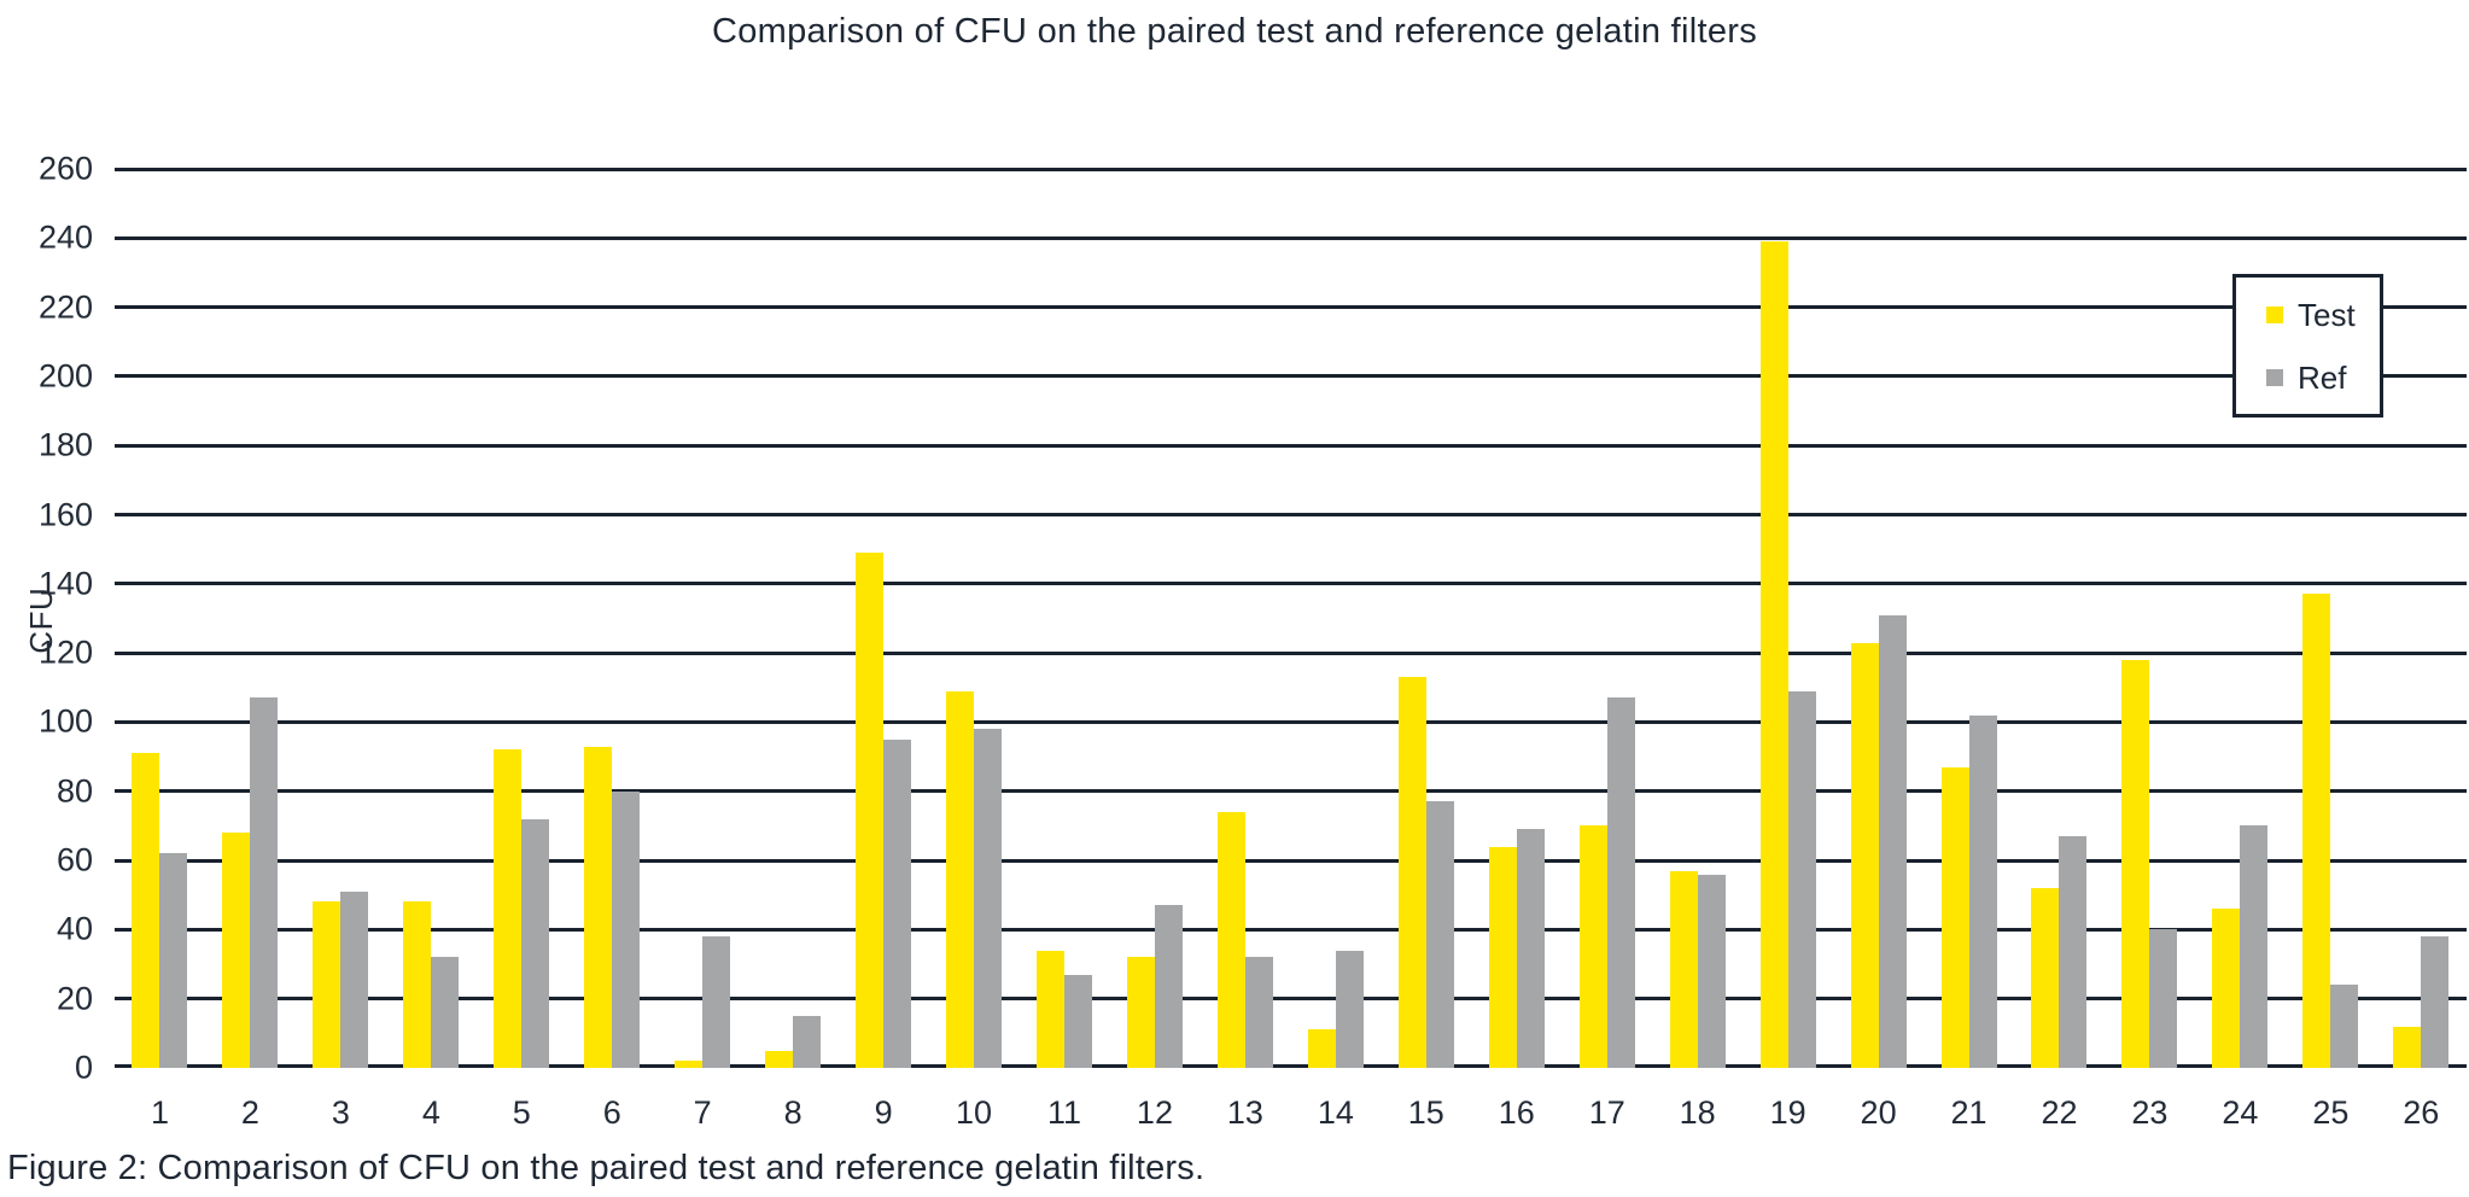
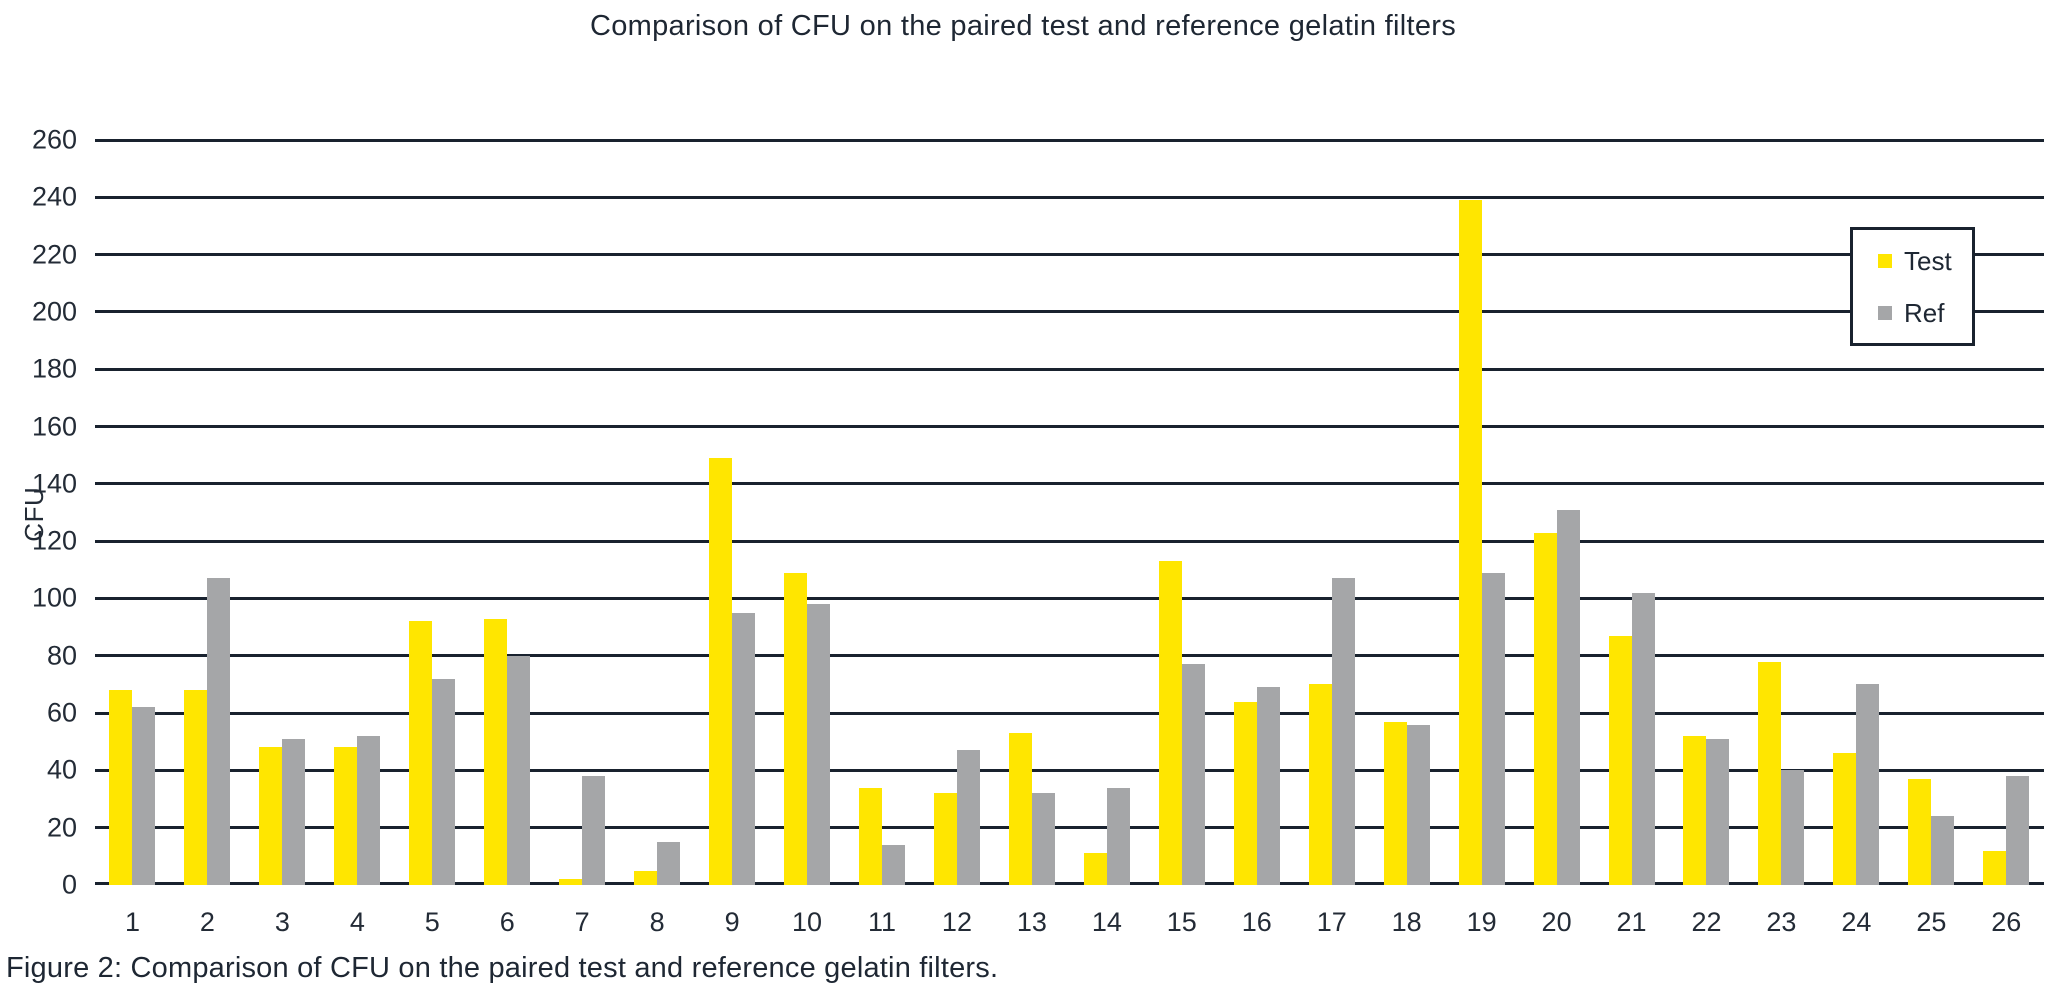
Test/1: 91 -> 68
Ref/4: 32 -> 52
Ref/11: 27 -> 14
Test/13: 74 -> 53
Ref/22: 67 -> 51
Test/23: 118 -> 78
Test/25: 137 -> 37
